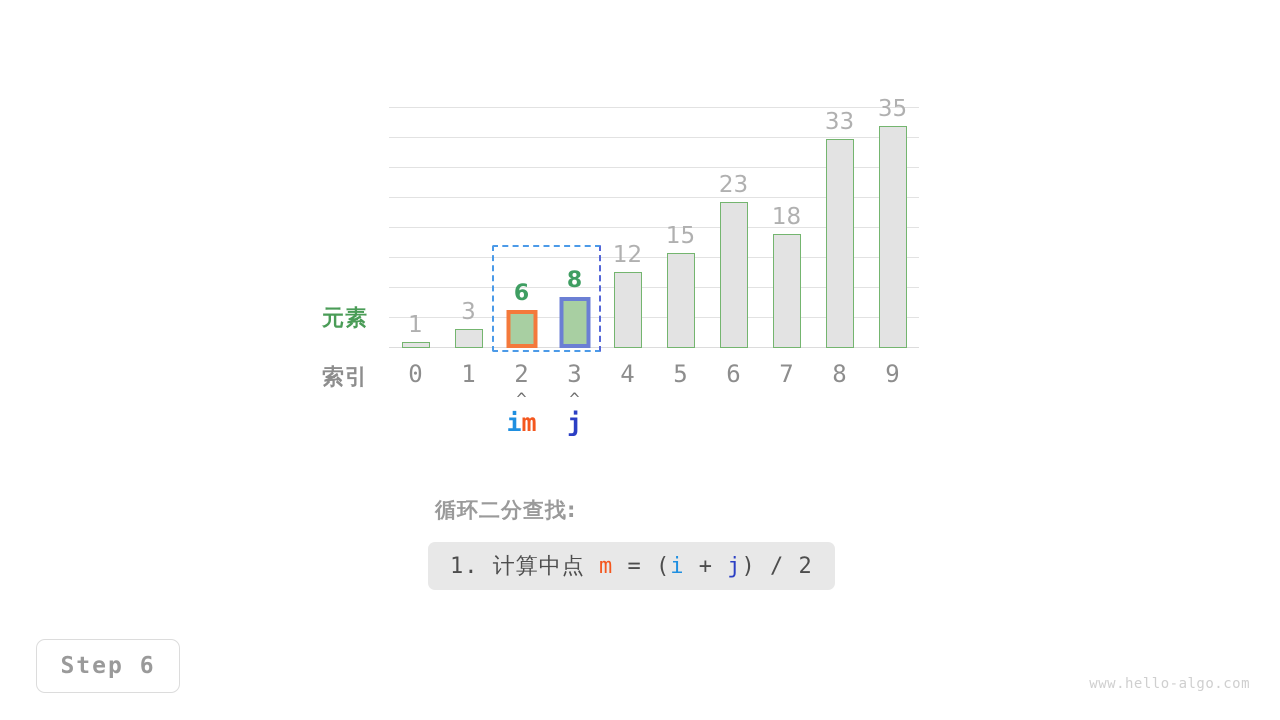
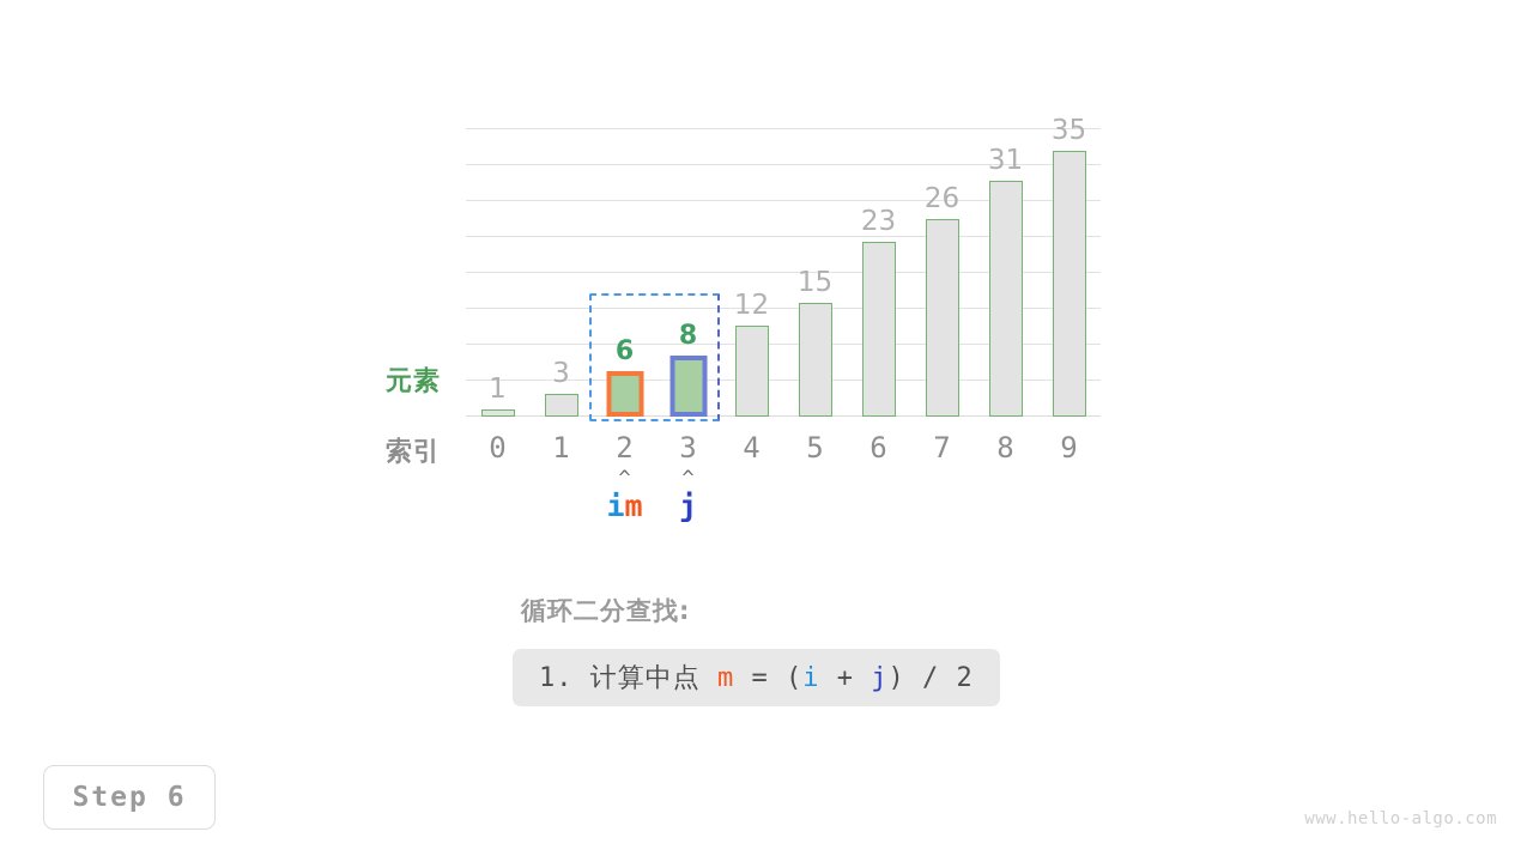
7: 18 -> 26
8: 33 -> 31
